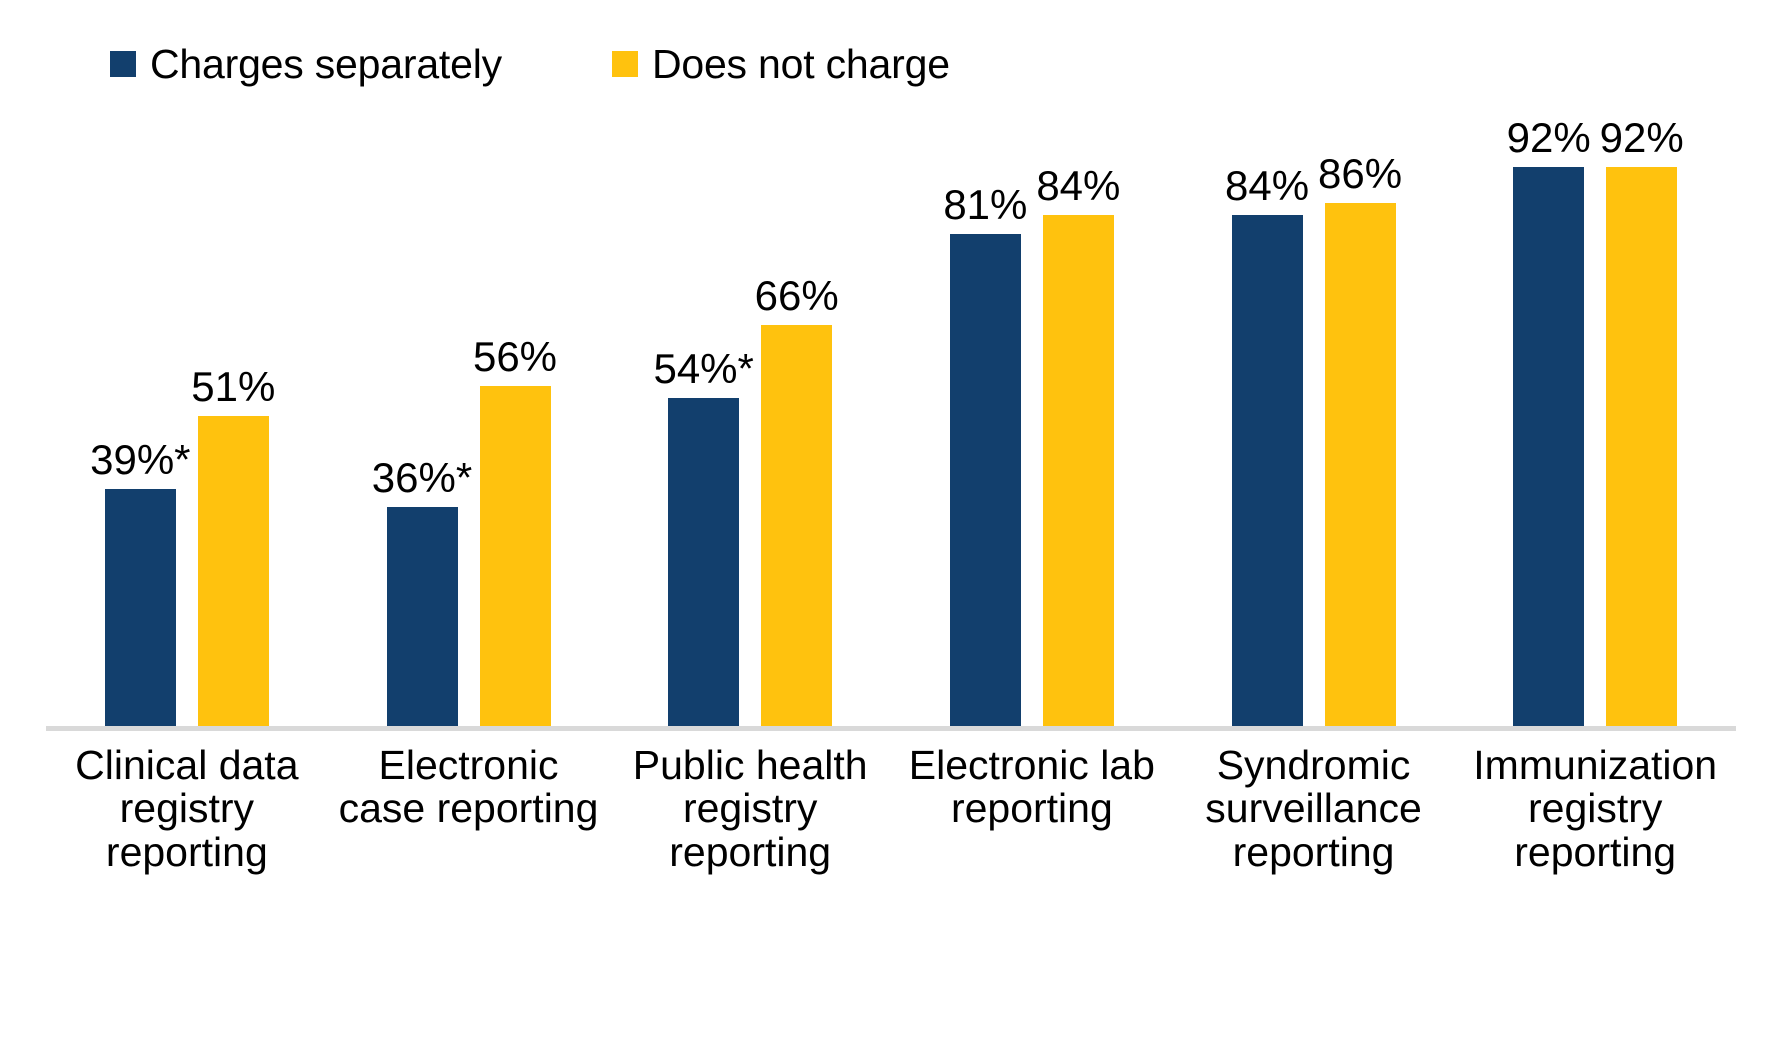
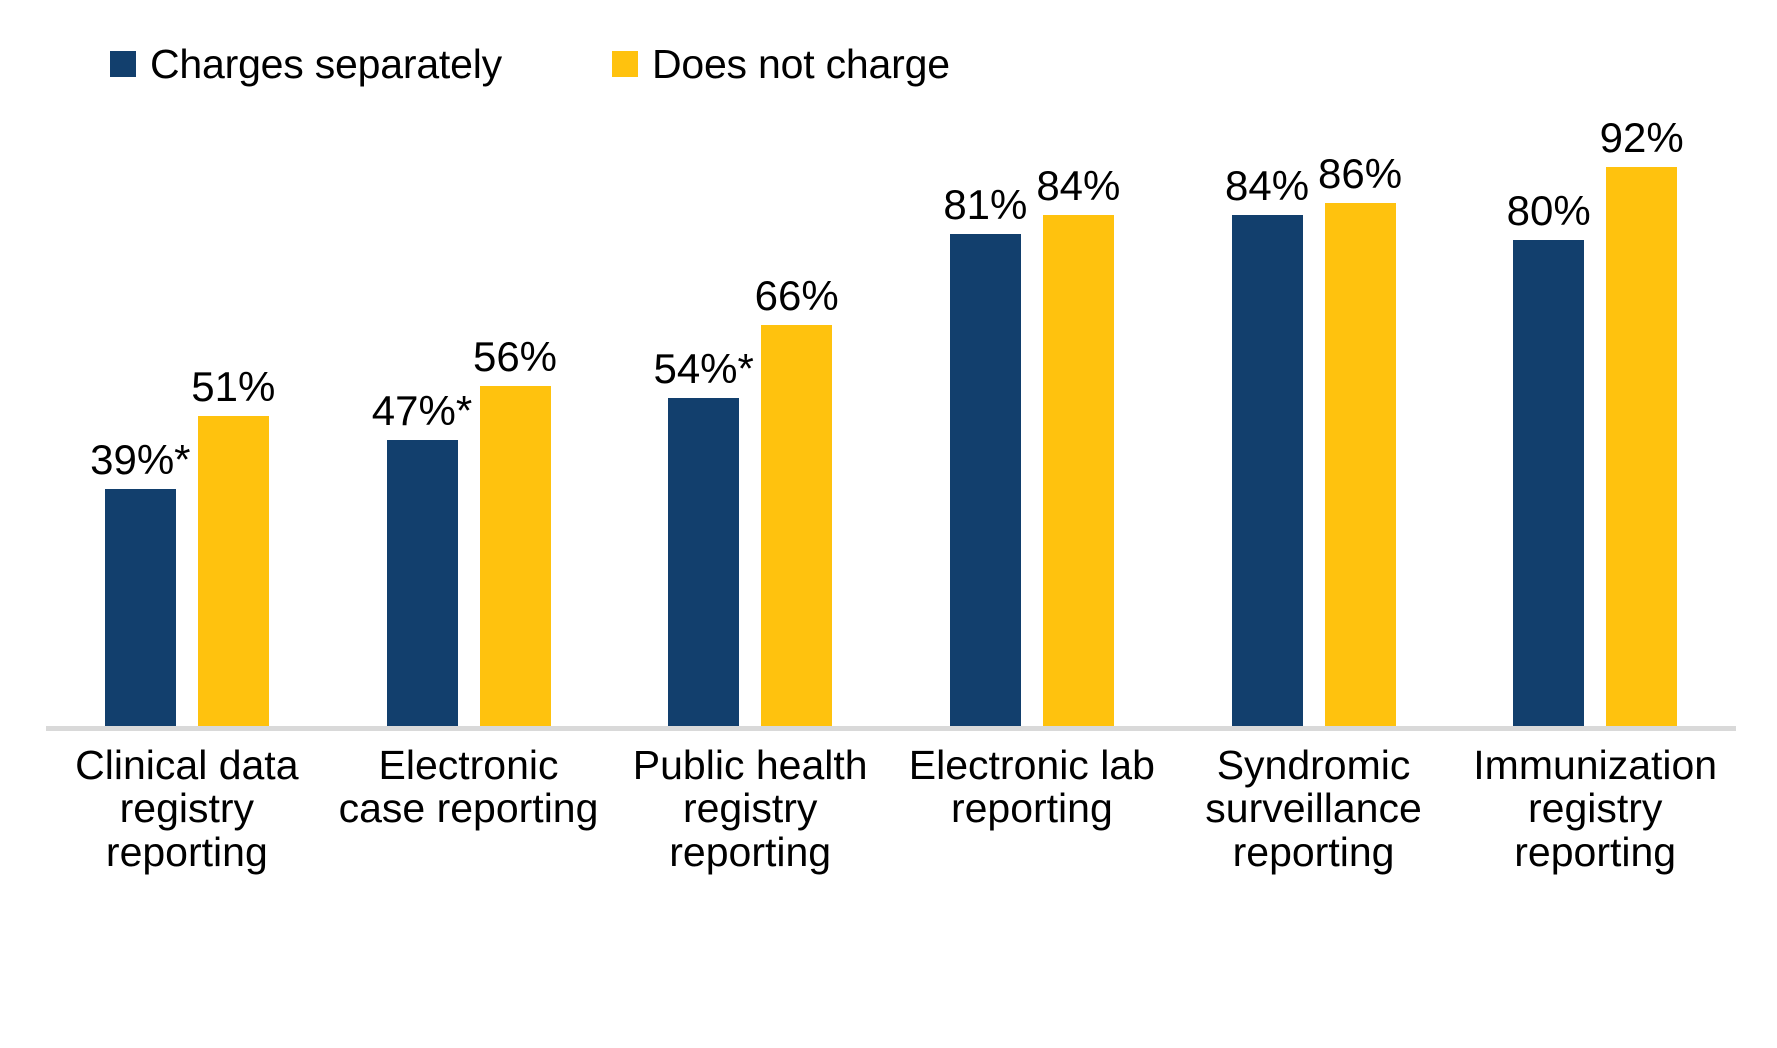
Charges separately/Electronic case reporting: 36 -> 47
Charges separately/Immunization registry reporting: 92% -> 80%
